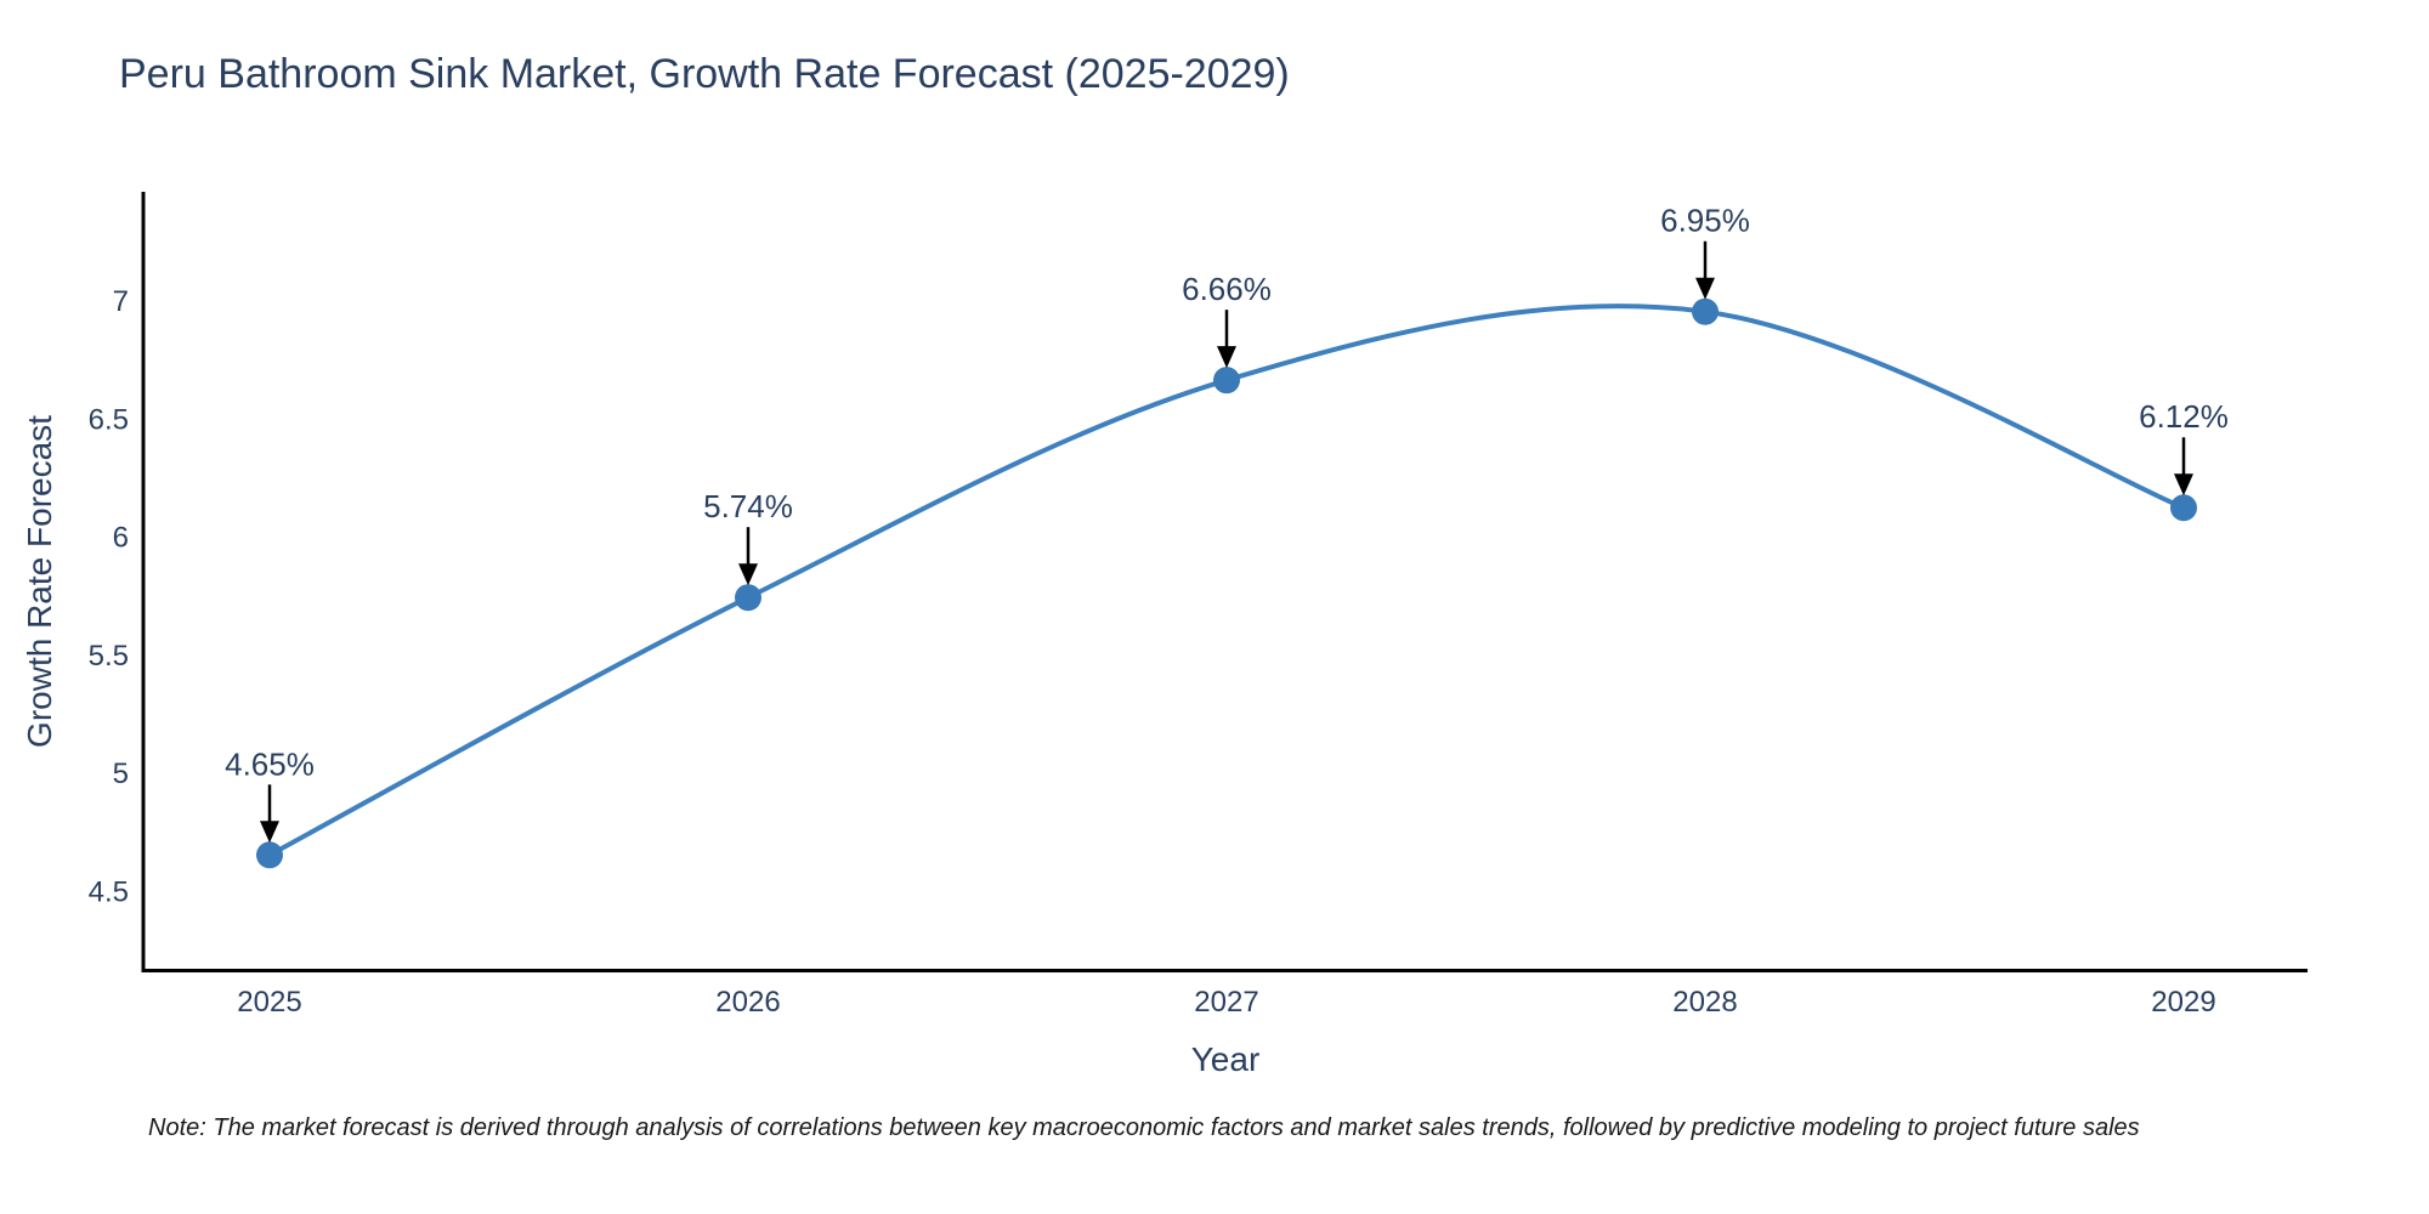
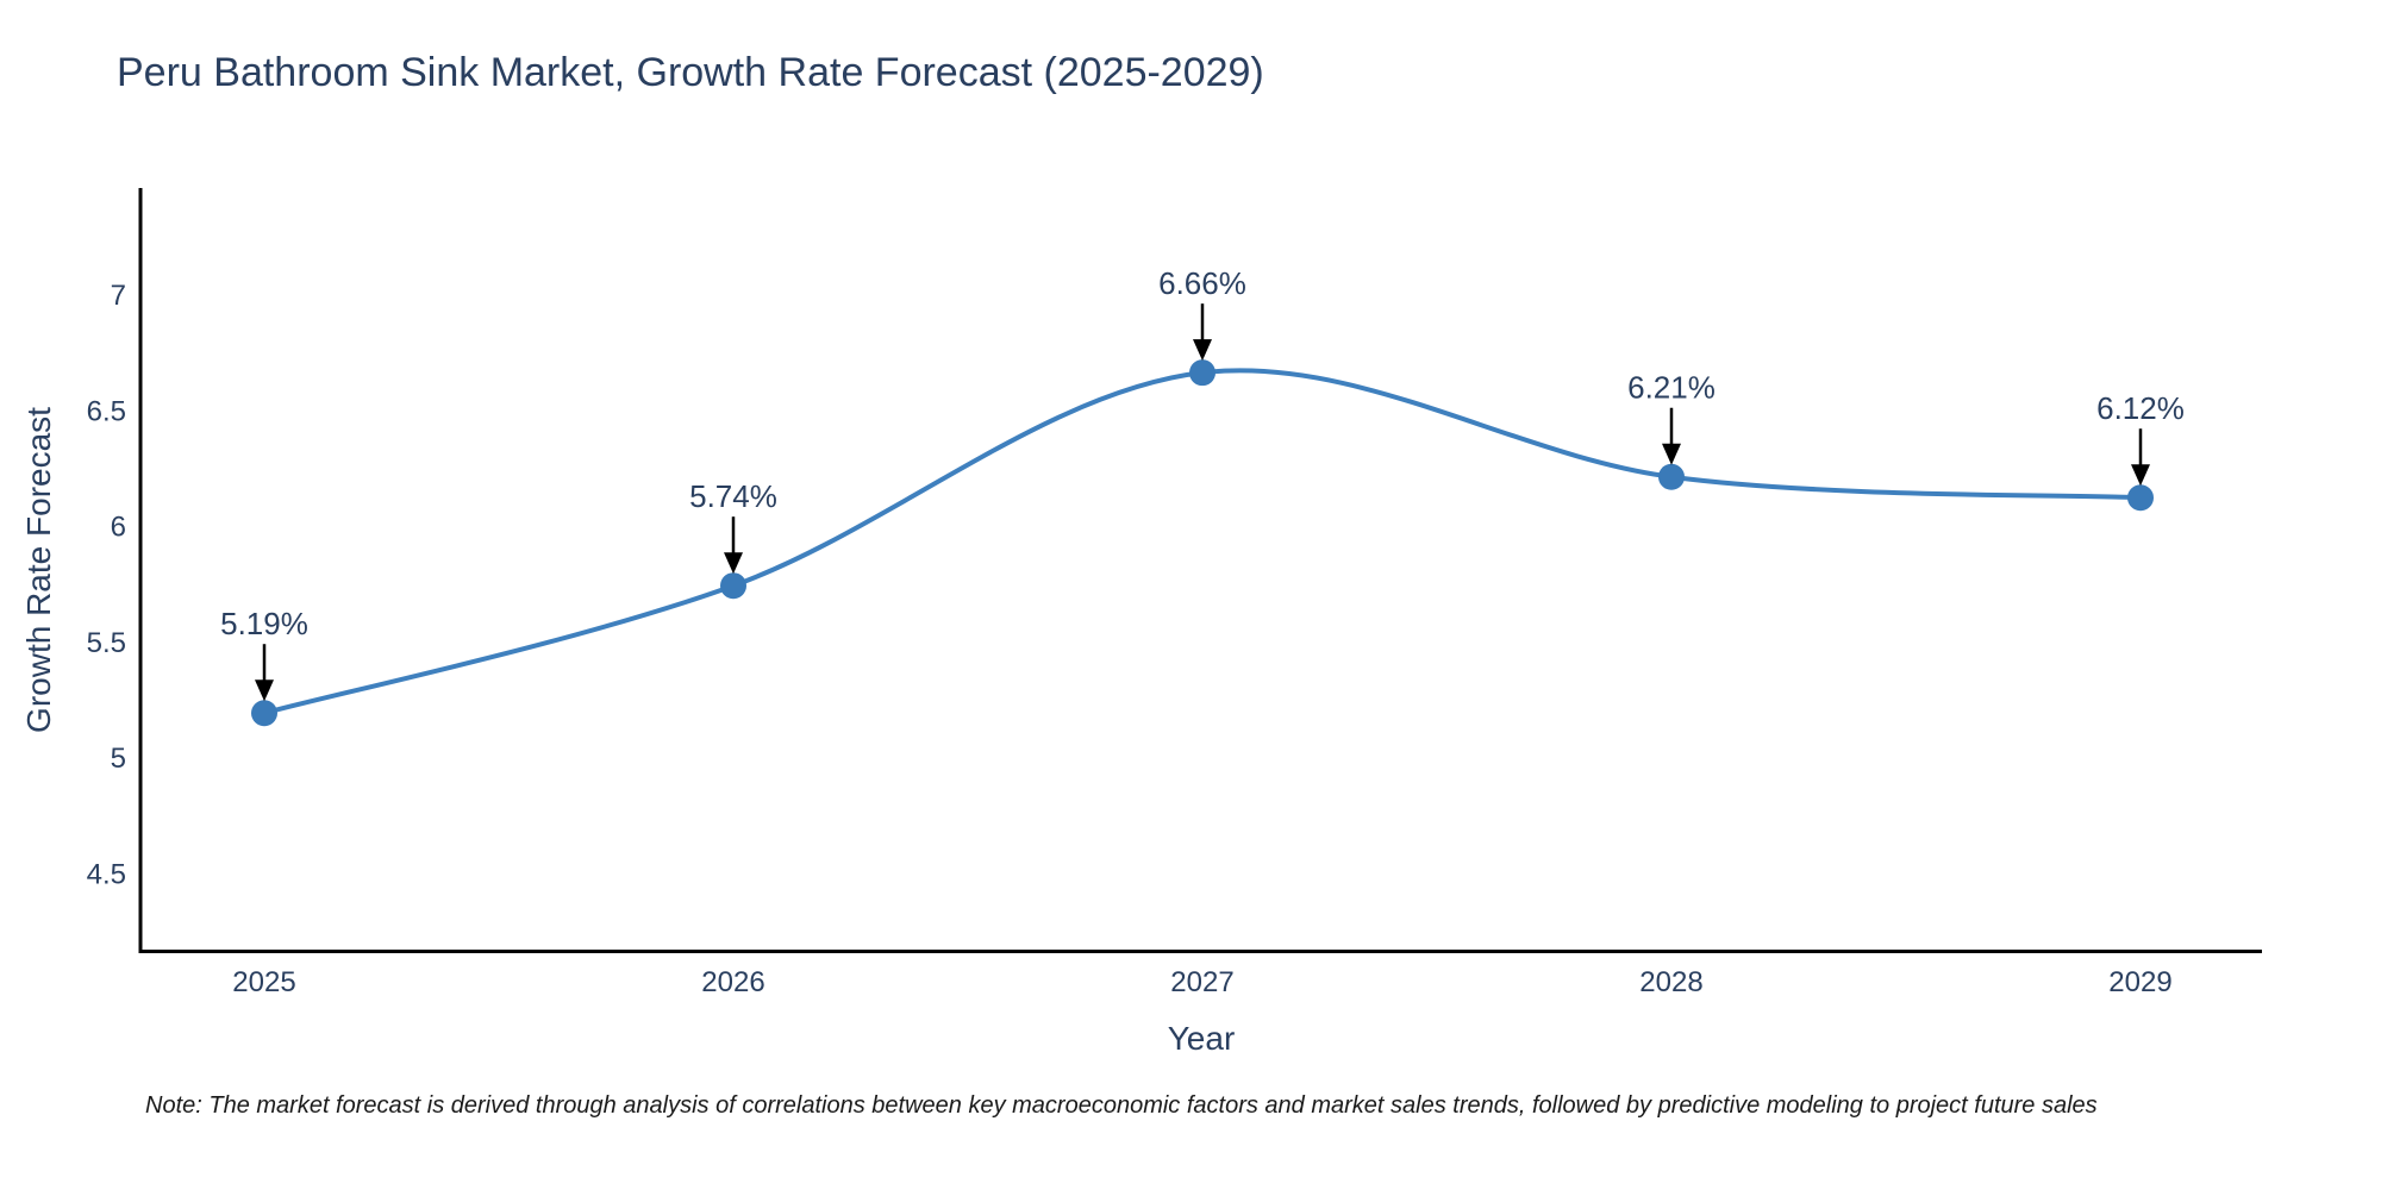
2025: 4.65% -> 5.19%
2028: 6.95% -> 6.21%
